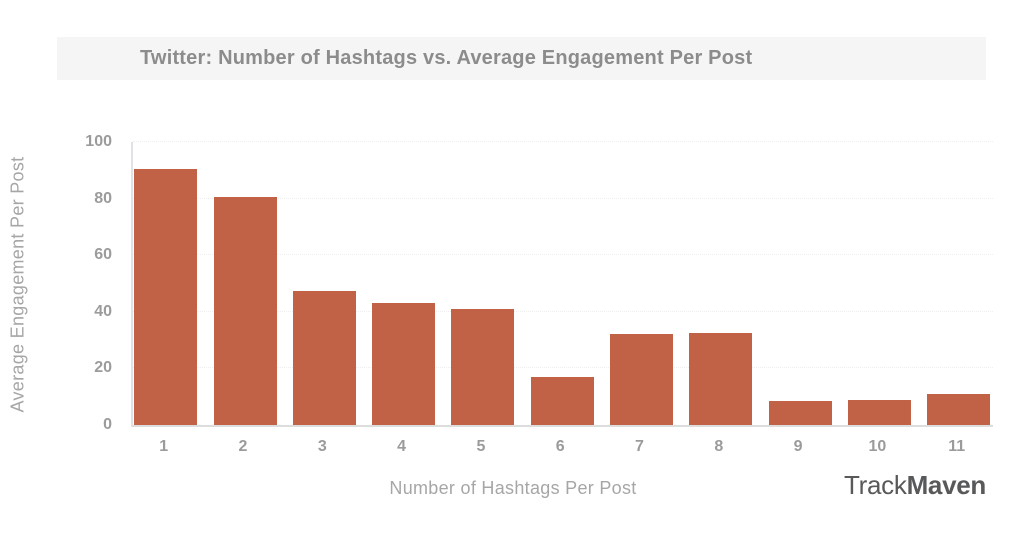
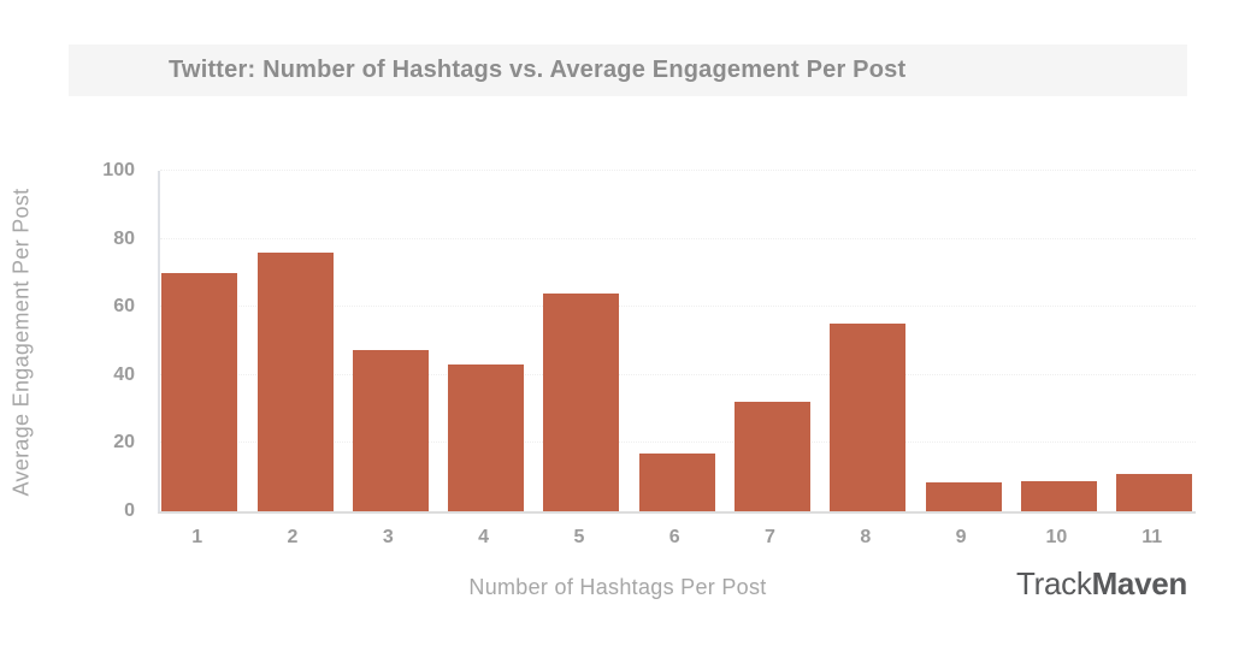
1: 90 -> 70
2: 80 -> 76
5: 41 -> 64
8: 32 -> 55
